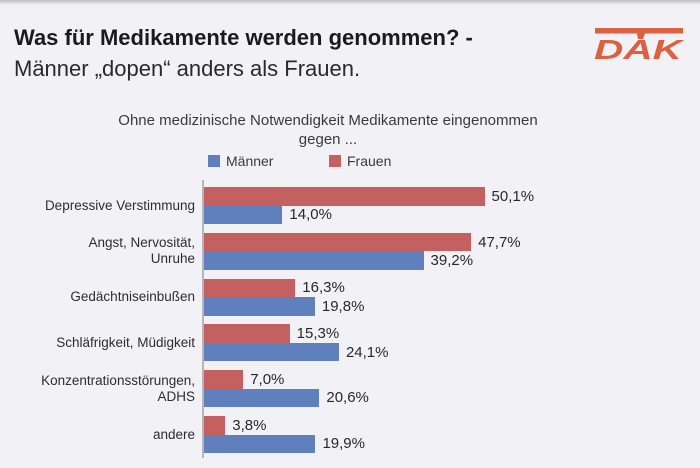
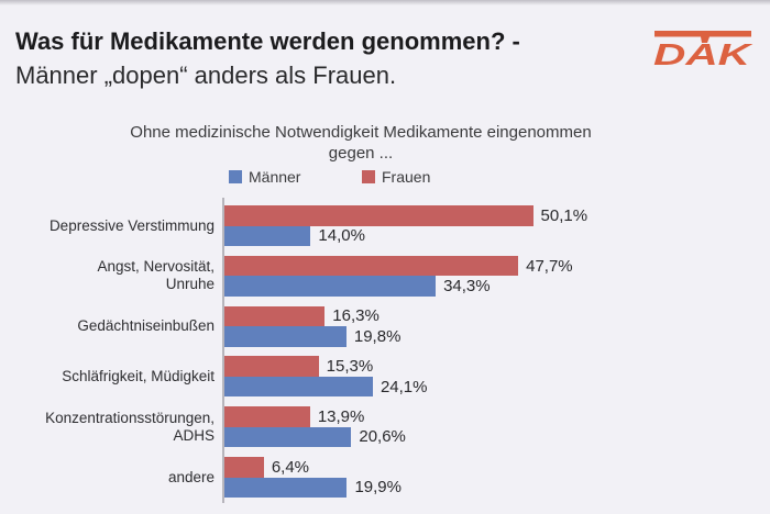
Männer/Angst, Nervosität, Unruhe: 39,2% -> 34,3%
Frauen/Konzentrationsstörungen, ADHS: 7,0% -> 13,9%
Frauen/andere: 3,8% -> 6,4%
